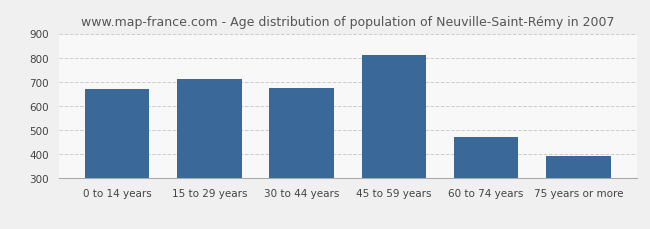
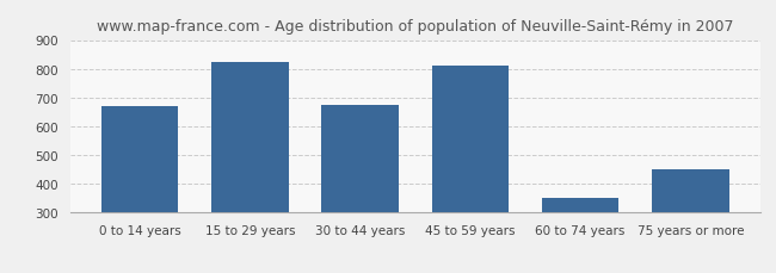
15 to 29 years: 710 -> 825
60 to 74 years: 470 -> 350
75 years or more: 393 -> 450
